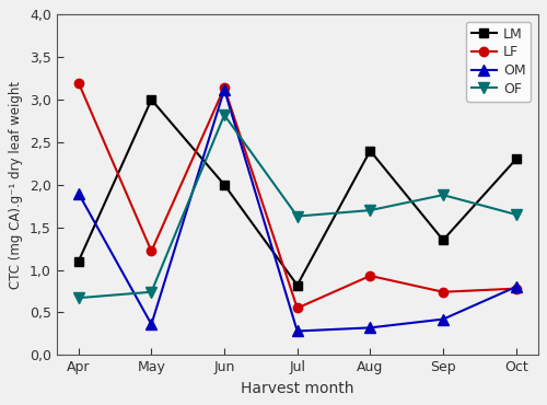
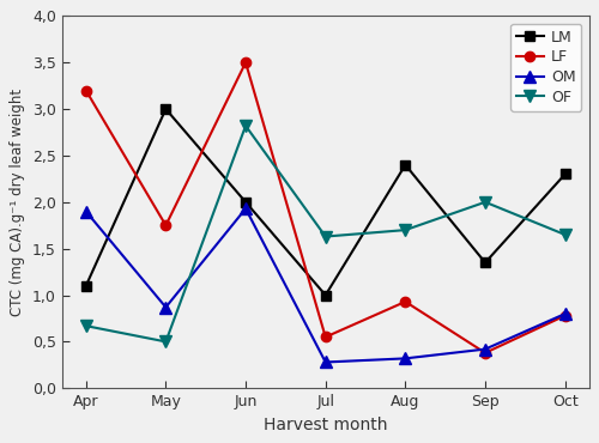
LF/May: 1,22 -> 1,75
OM/May: 0,36 -> 0,87
OF/May: 0,74 -> 0,50
LF/Jun: 3,14 -> 3,50
OM/Jun: 3,12 -> 1,93
LM/Jul: 0,82 -> 1,00
LF/Sep: 0,74 -> 0,38
OF/Sep: 1,88 -> 2,00
